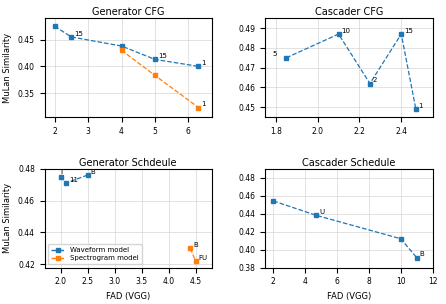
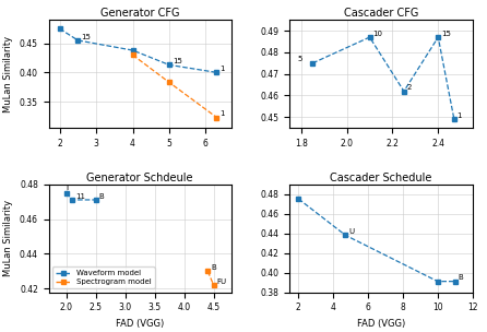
Generator Schdeule/2.5: 0.476 -> 0.471
Cascader Schedule/2: 0.454 -> 0.475
Cascader Schedule/10: 0.412 -> 0.391
